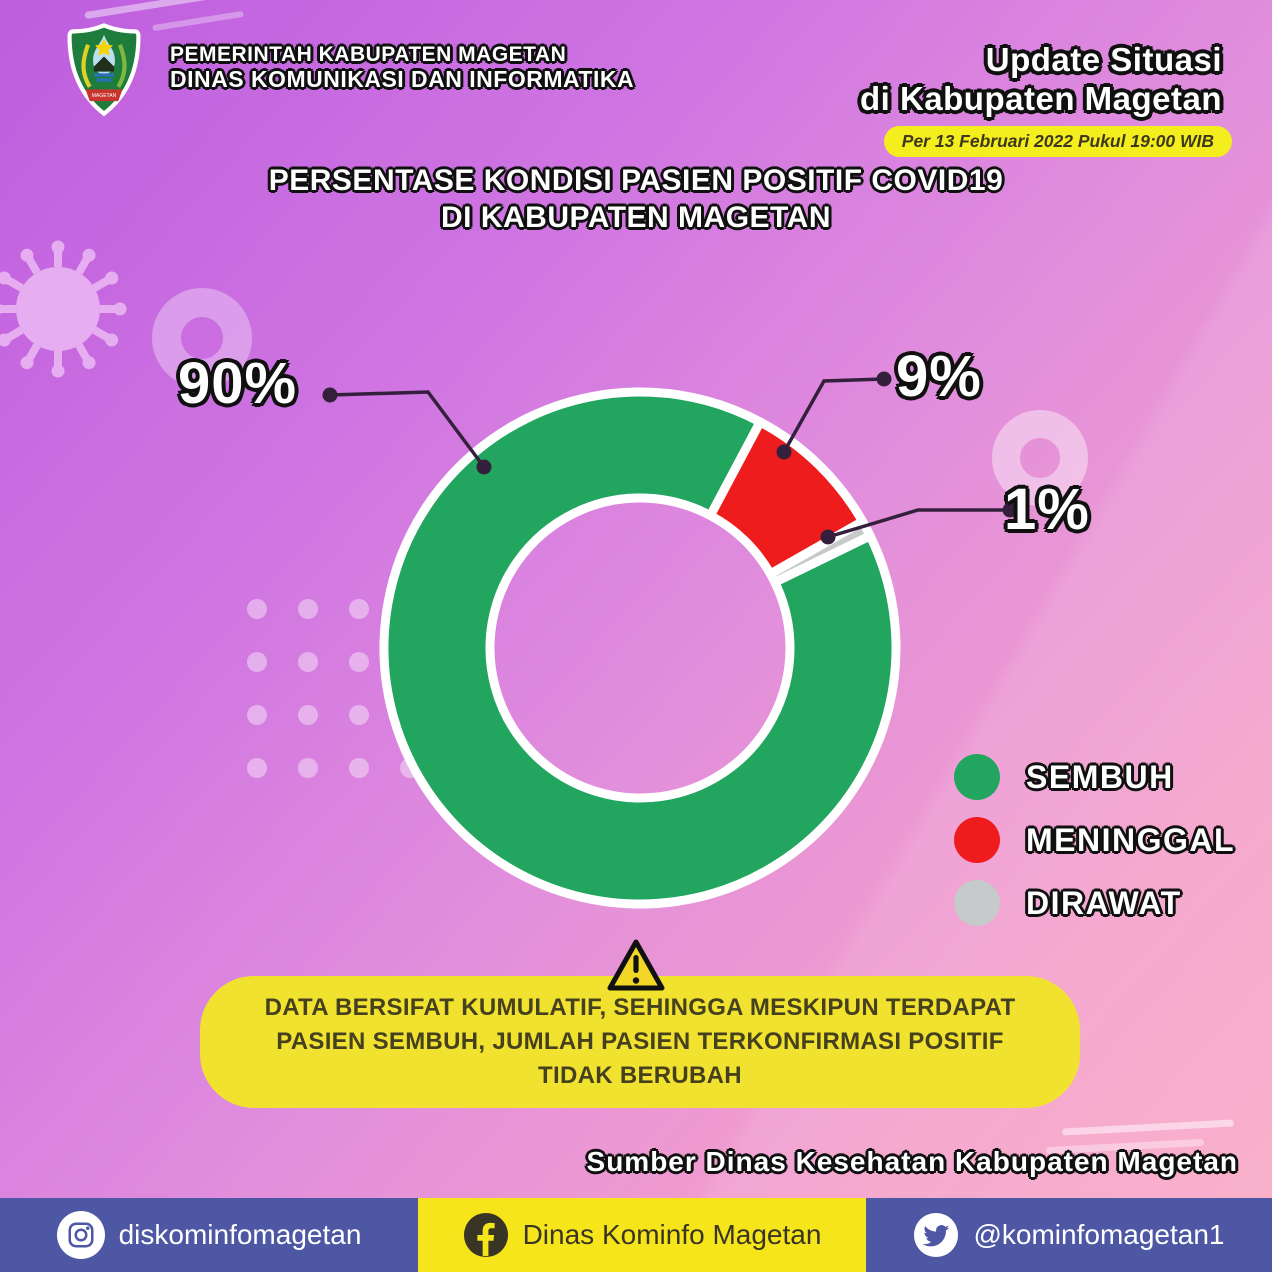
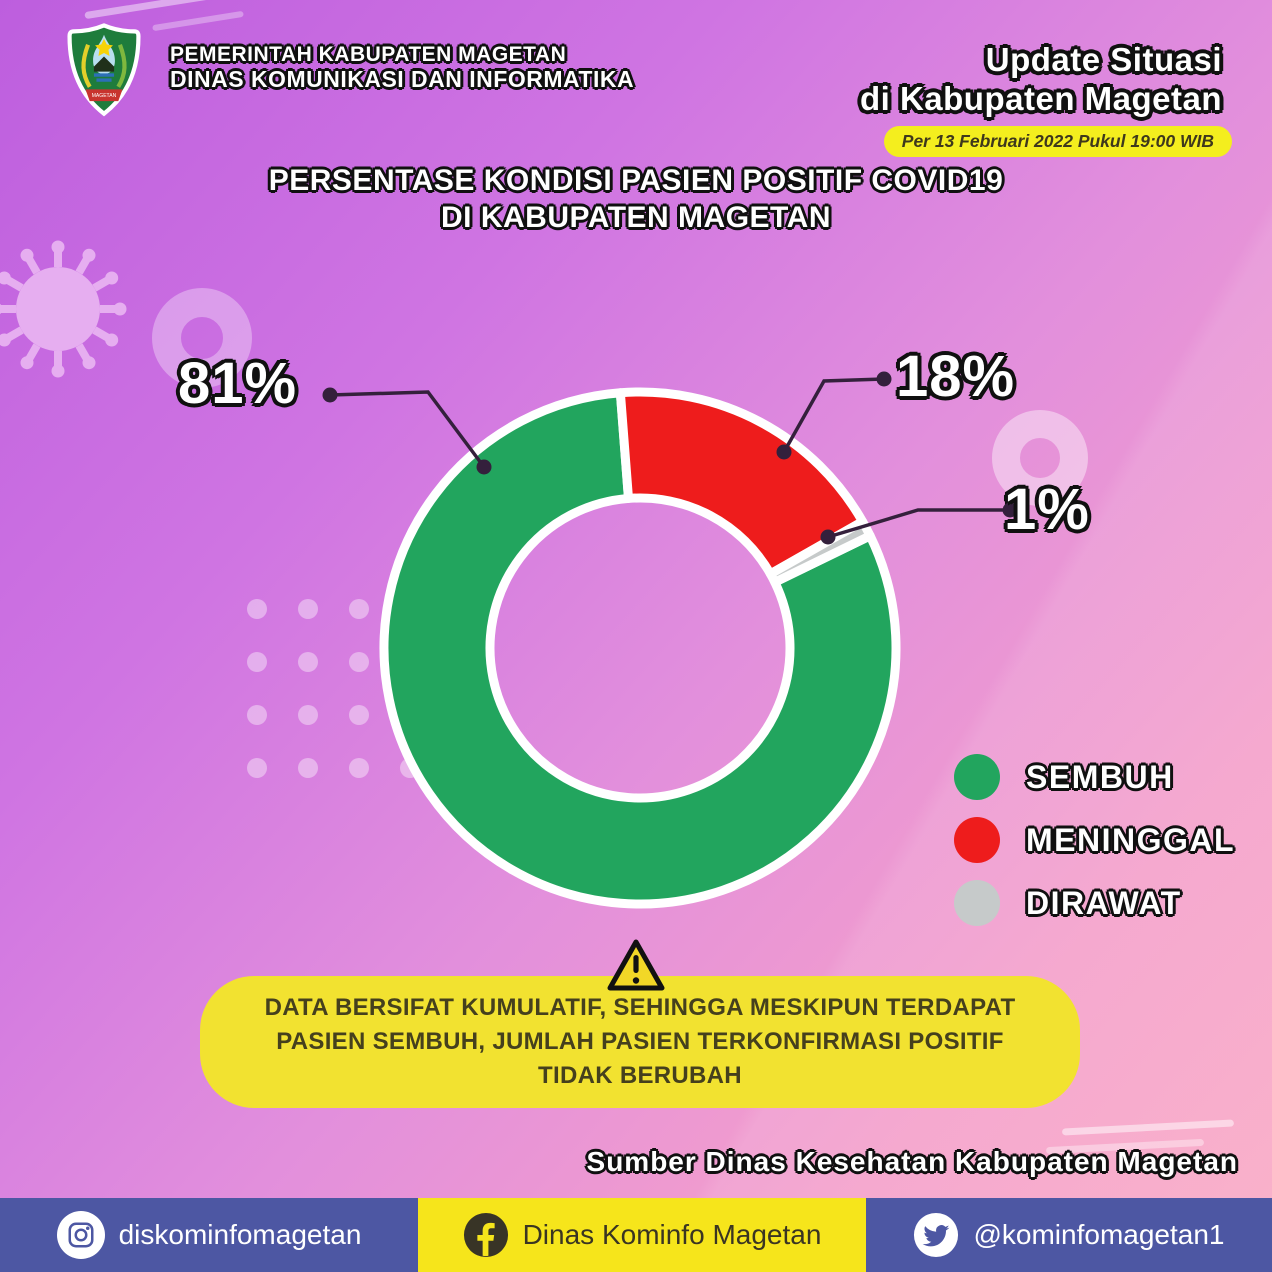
SEMBUH: 90% -> 81%
MENINGGAL: 9% -> 18%
